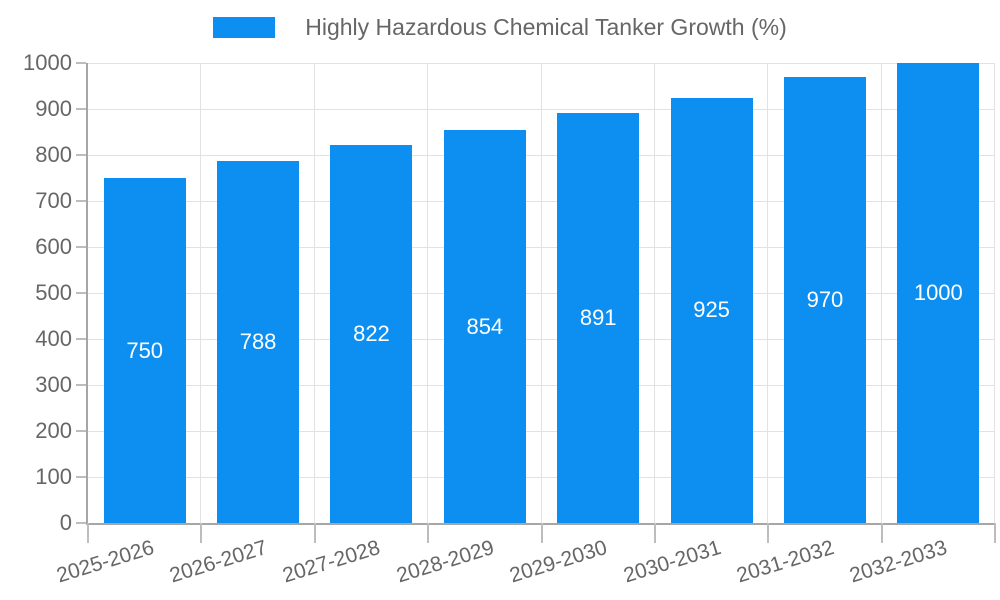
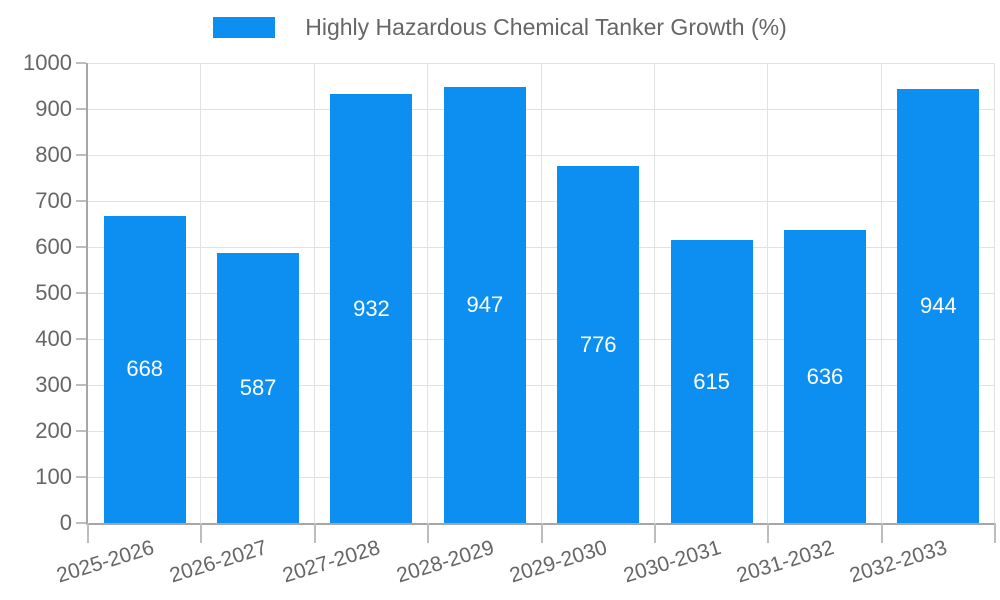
2025-2026: 750 -> 668
2026-2027: 788 -> 587
2027-2028: 822 -> 932
2028-2029: 854 -> 947
2029-2030: 891 -> 776
2030-2031: 925 -> 615
2031-2032: 970 -> 636
2032-2033: 1000 -> 944
